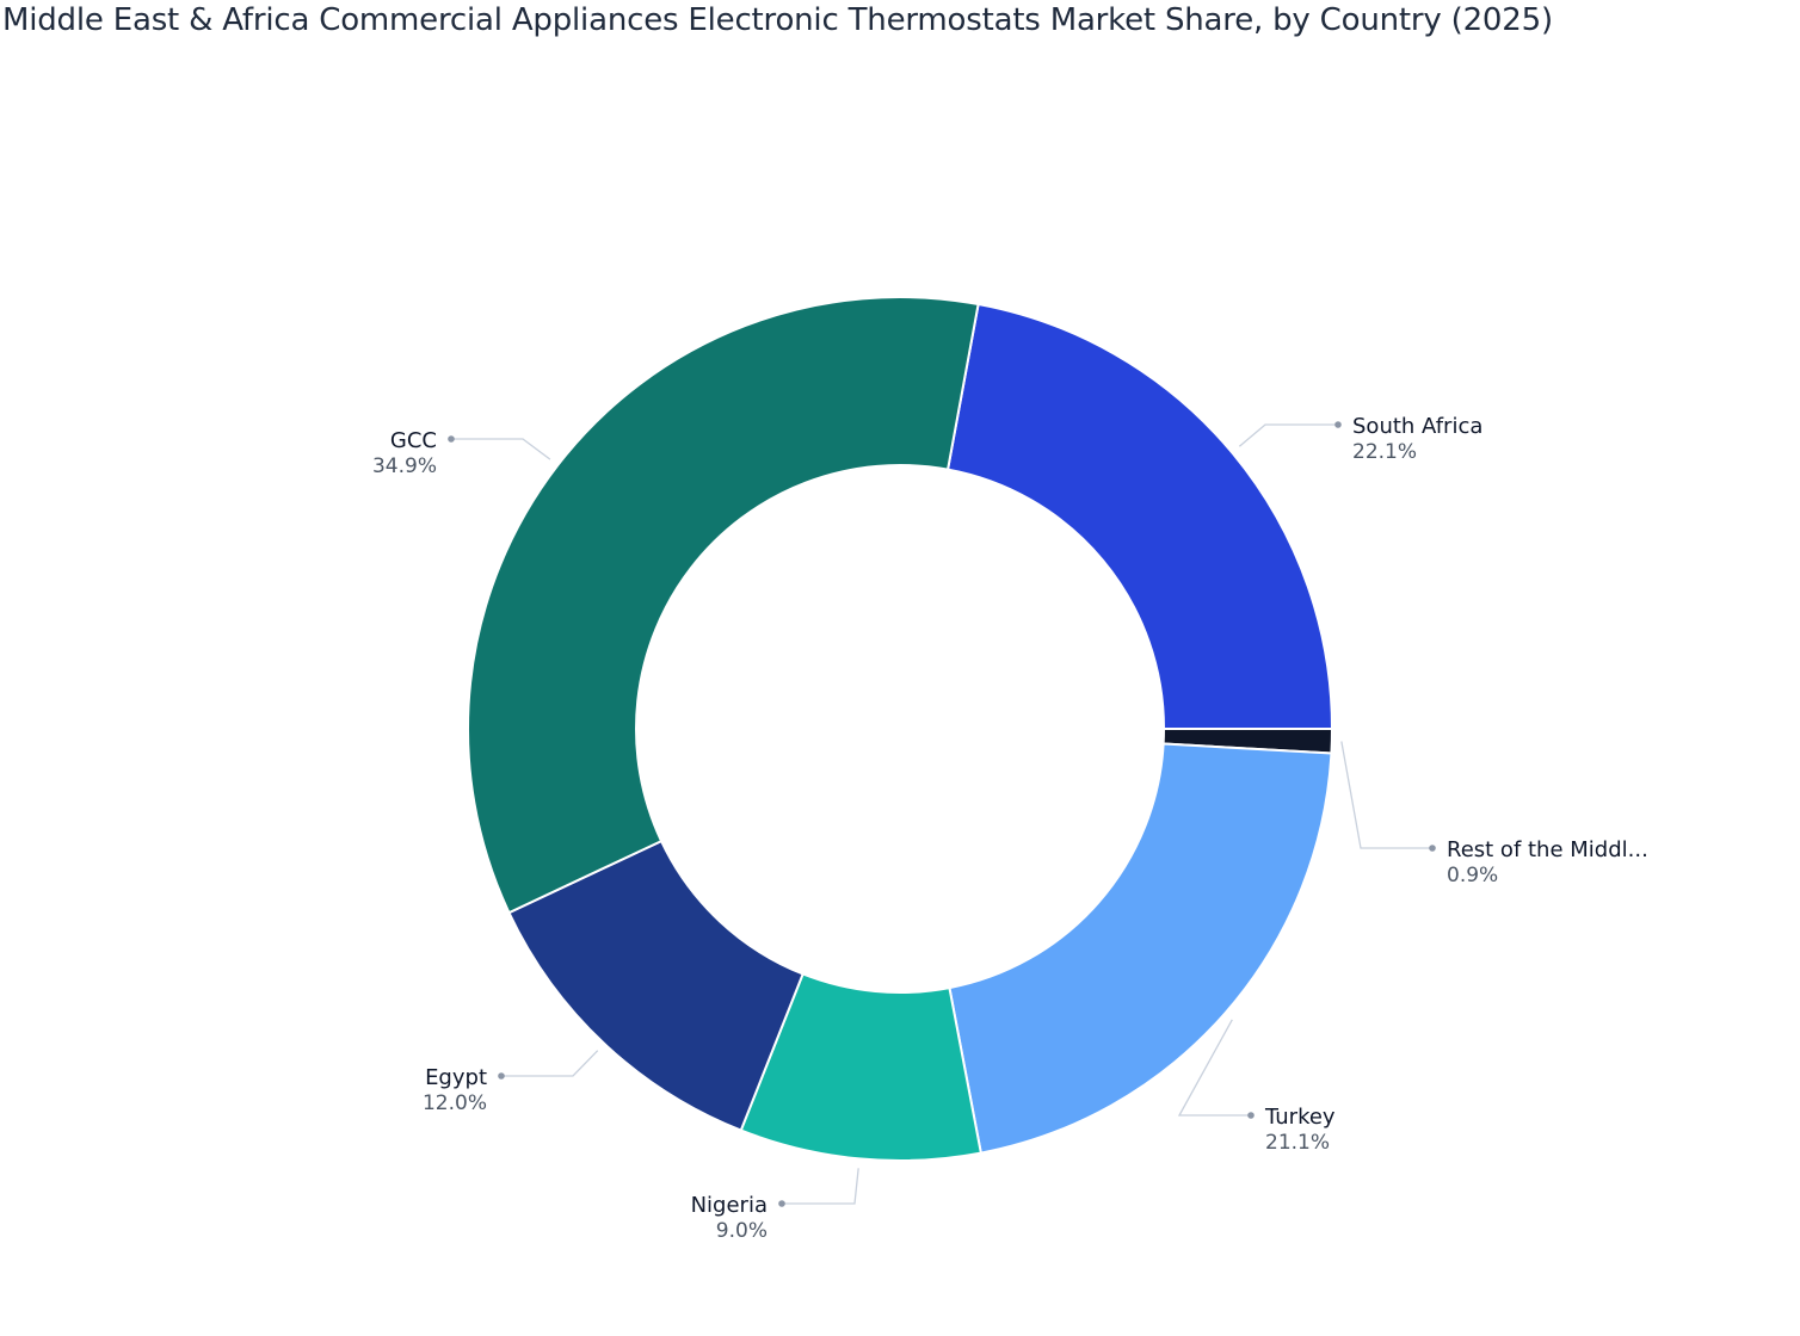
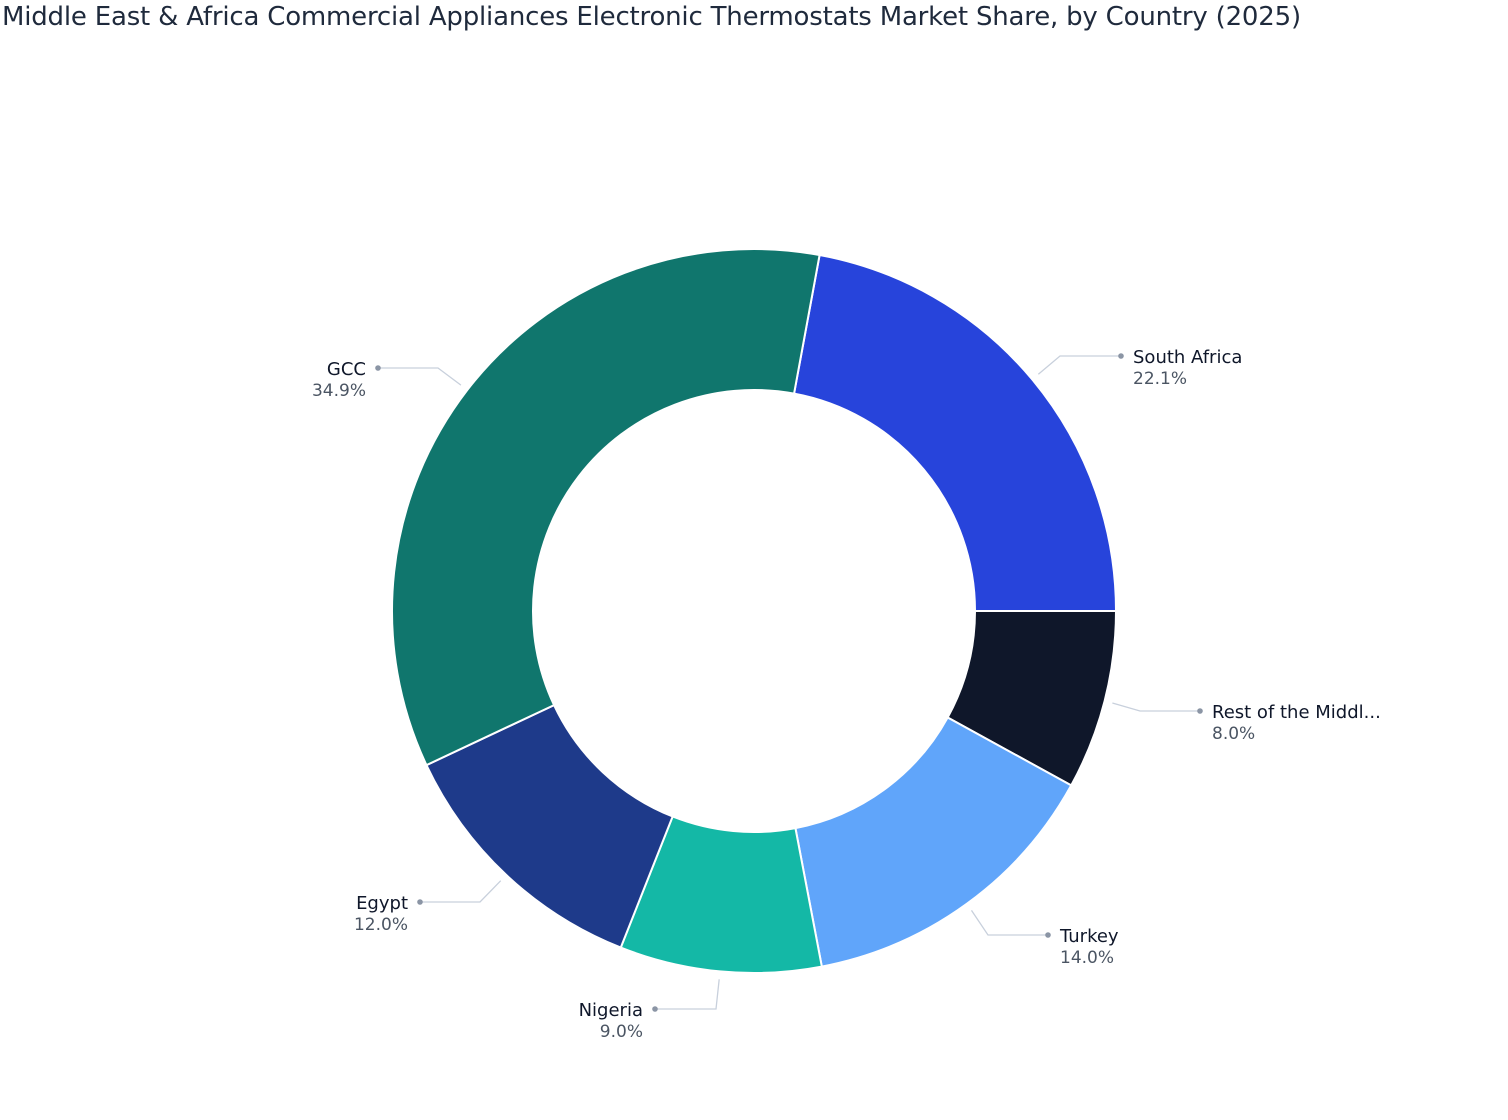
Rest of the Middl...: 0.9% -> 8.0%
Turkey: 21.1% -> 14.0%
